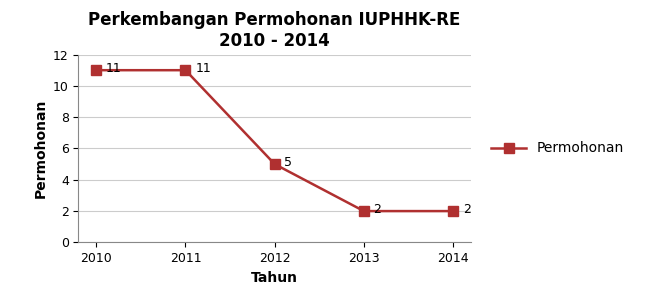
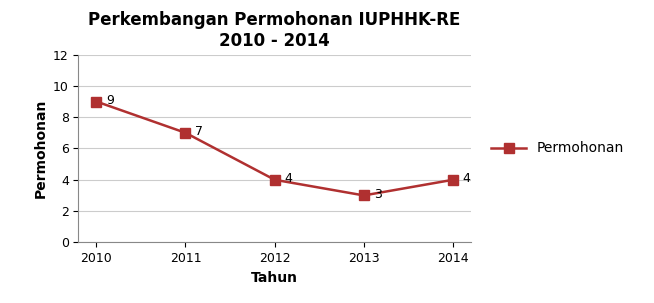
2010: 11 -> 9
2011: 11 -> 7
2012: 5 -> 4
2013: 2 -> 3
2014: 2 -> 4
